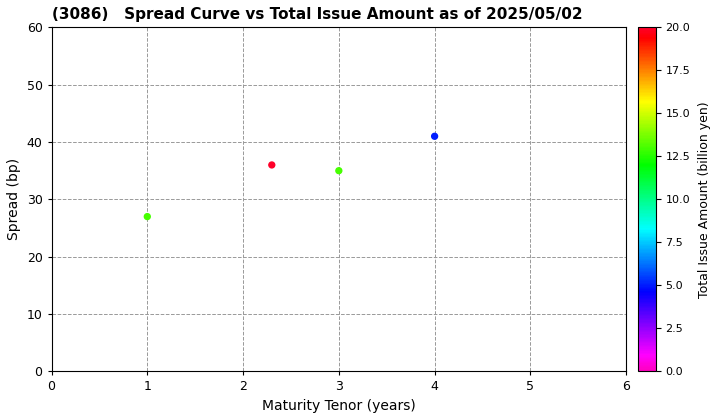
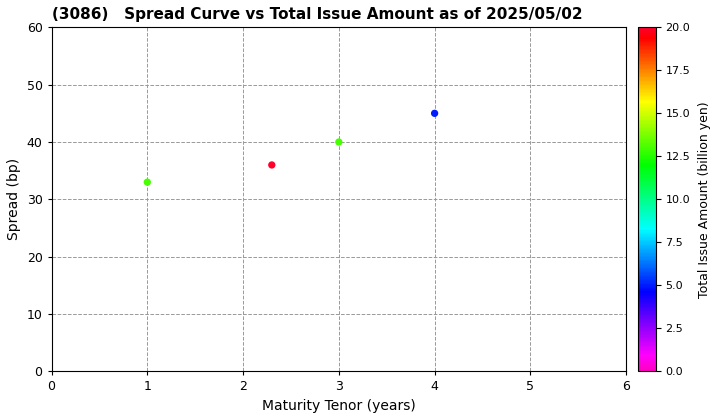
1: 27 -> 33
3: 35 -> 40
4: 41 -> 45
